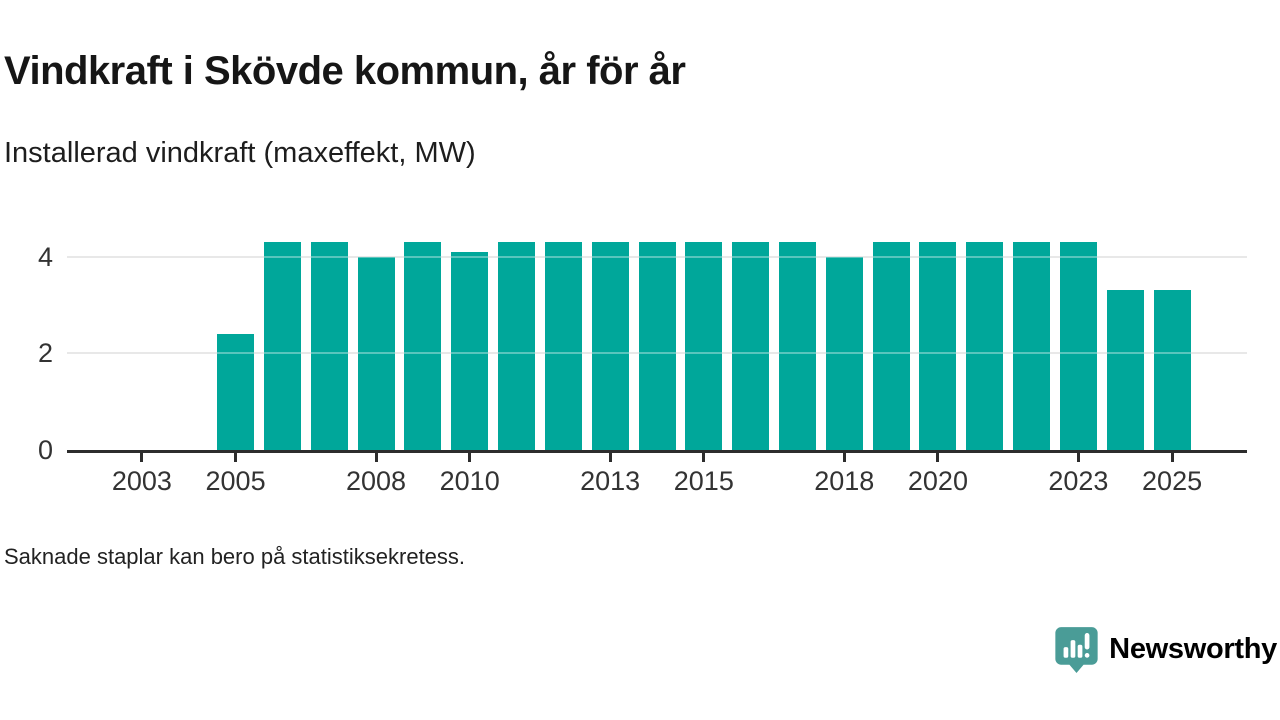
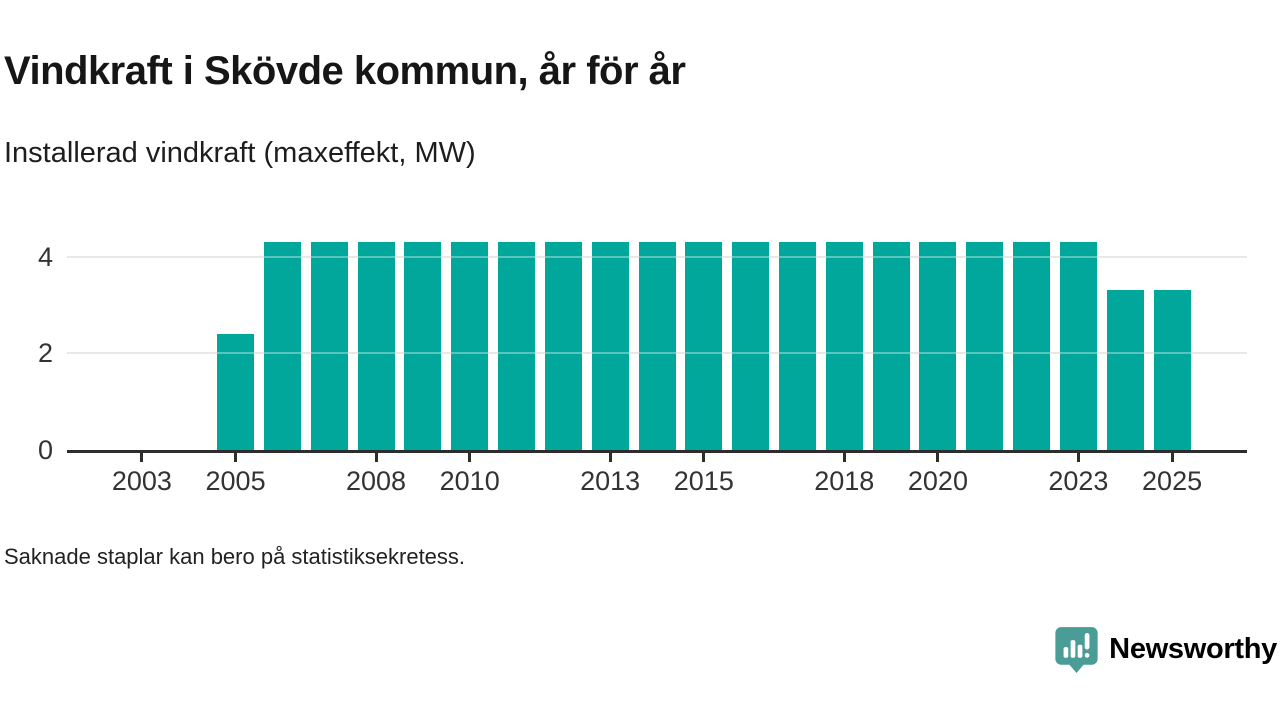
2008: 4.0 -> 4.3
2010: 4.1 -> 4.3
2018: 4.0 -> 4.3
